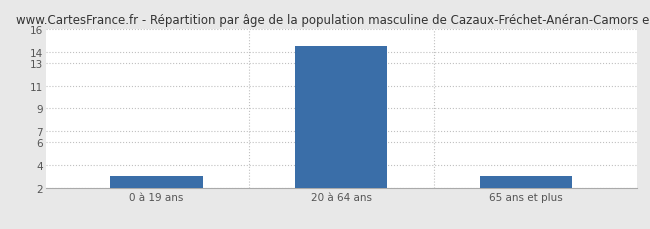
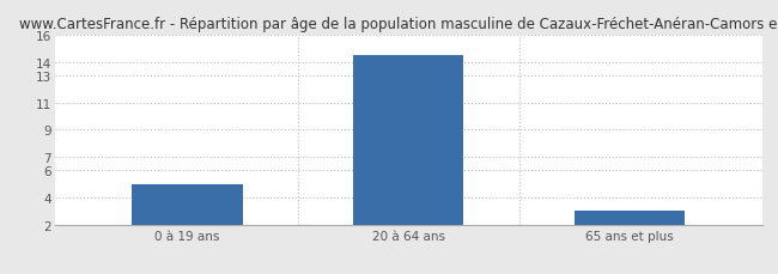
0 à 19 ans: 3.0 -> 5.0
